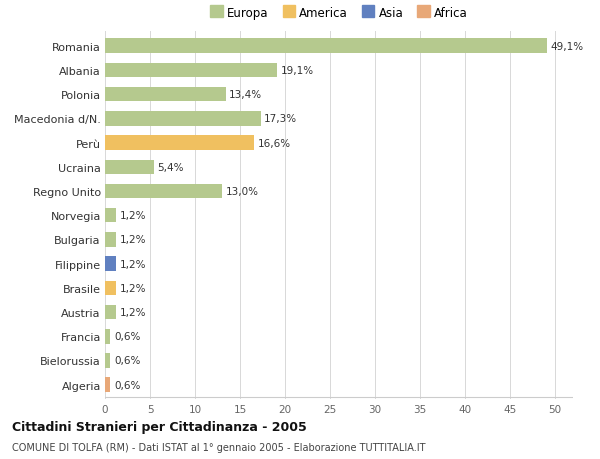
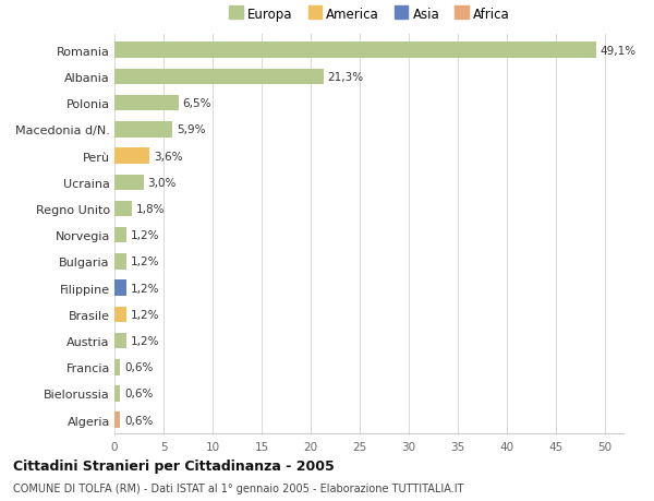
Albania: 19,1% -> 21,3%
Polonia: 13,4% -> 6,5%
Macedonia d/N.: 17,3% -> 5,9%
Perù: 16,6% -> 3,6%
Ucraina: 5,4% -> 3,0%
Regno Unito: 13,0% -> 1,8%
